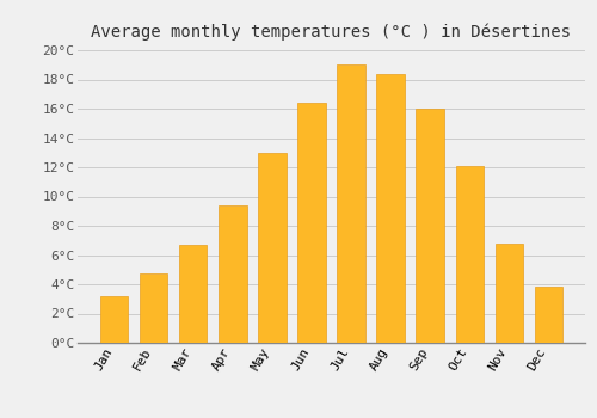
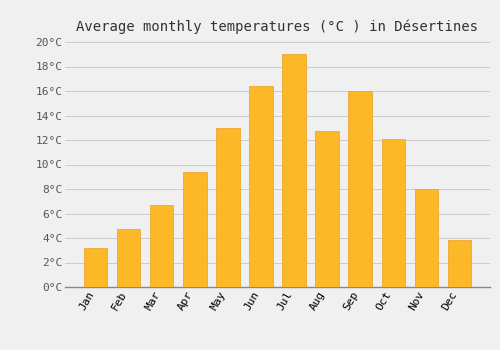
Aug: 18.4°C -> 12.7°C
Nov: 6.8°C -> 8.0°C
